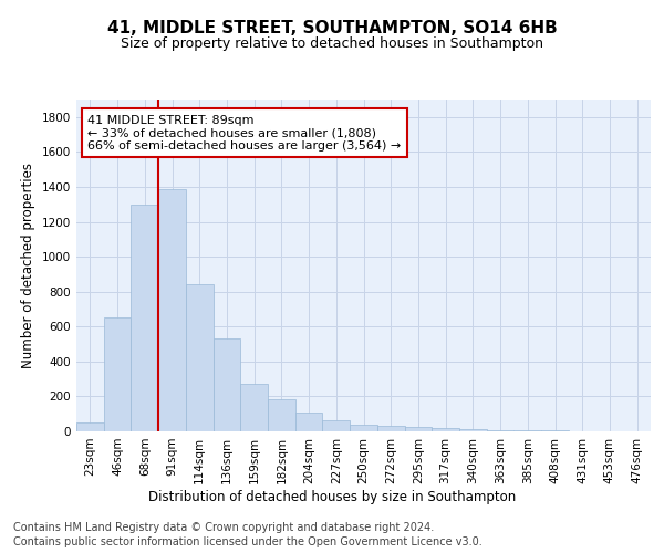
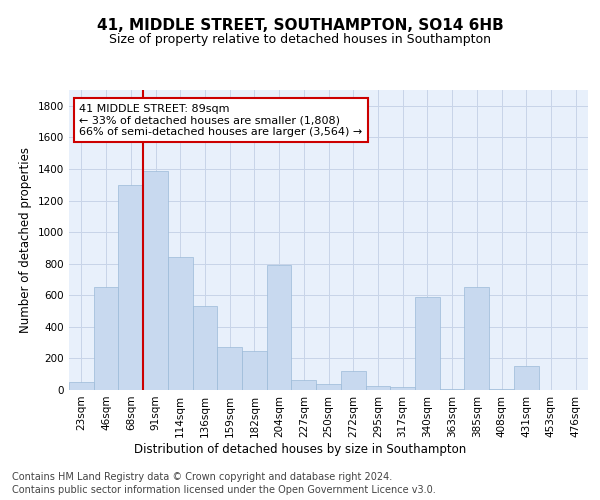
182sqm: 180 -> 250
204sqm: 100 -> 790
272sqm: 30 -> 120
340sqm: 10 -> 590
385sqm: 0 -> 650
431sqm: 0 -> 150
